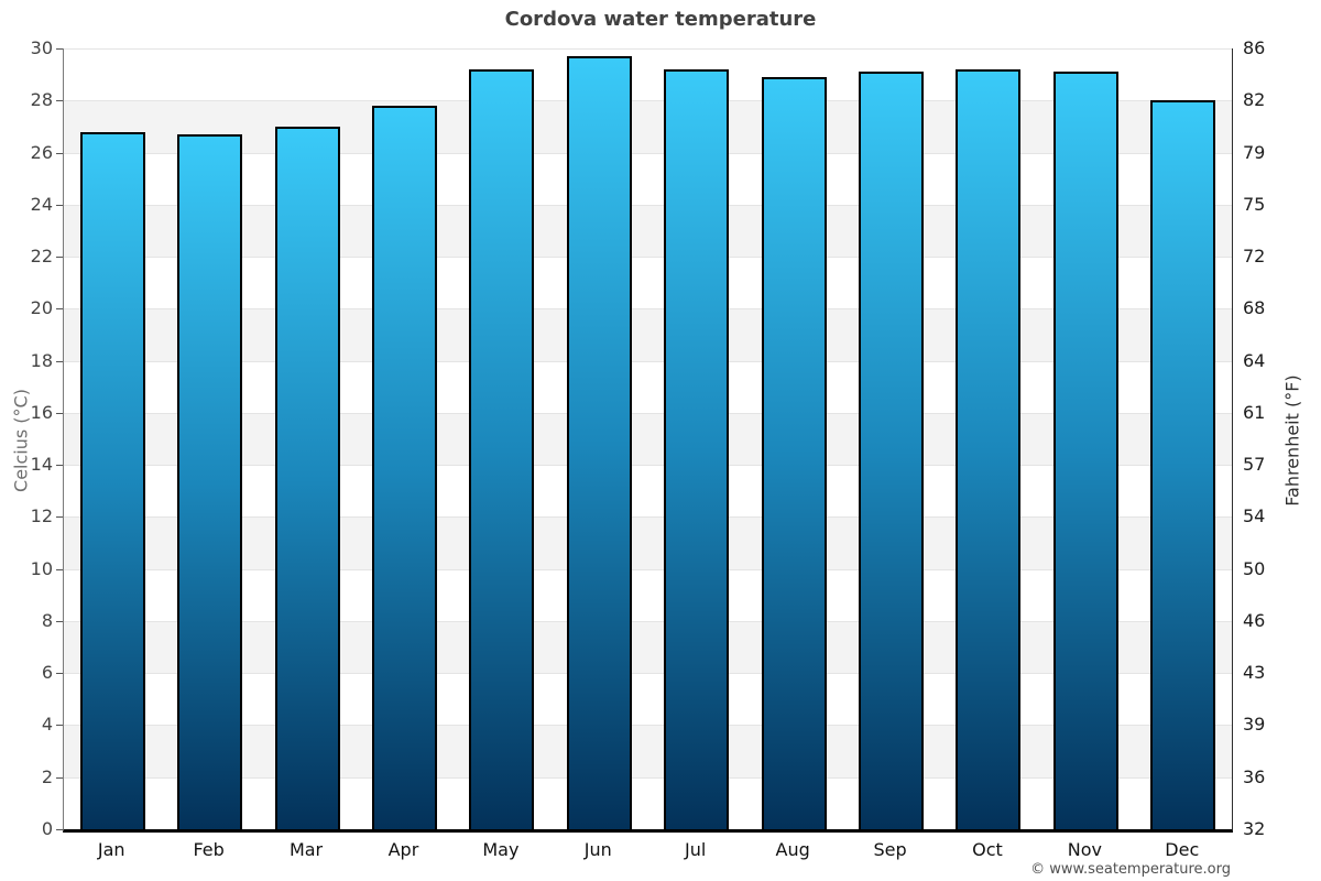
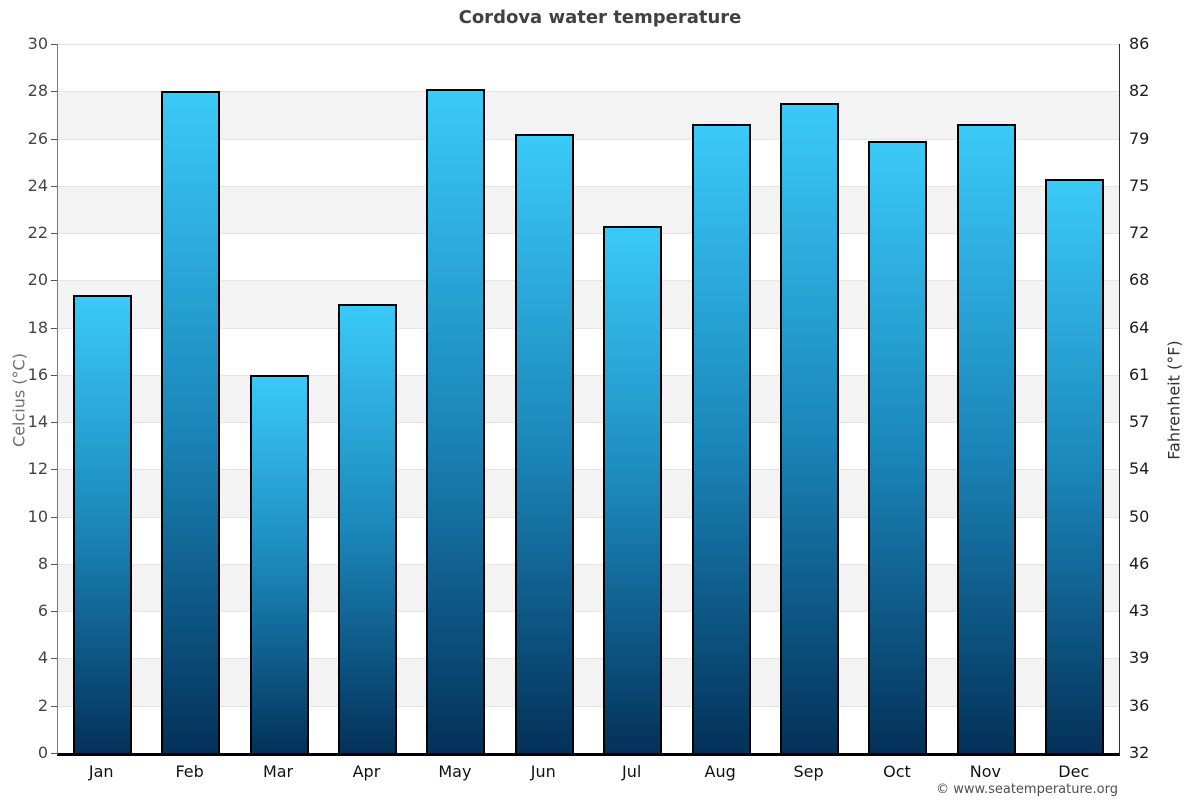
Jan: 26.8 -> 19.4
Feb: 26.7 -> 28.0
Mar: 27.0 -> 16.0
Apr: 27.8 -> 19.0
May: 29.2 -> 28.1
Jun: 29.7 -> 26.2
Jul: 29.2 -> 22.3
Aug: 28.9 -> 26.6
Sep: 29.1 -> 27.5
Oct: 29.2 -> 25.9
Nov: 29.1 -> 26.6
Dec: 28.0 -> 24.3
